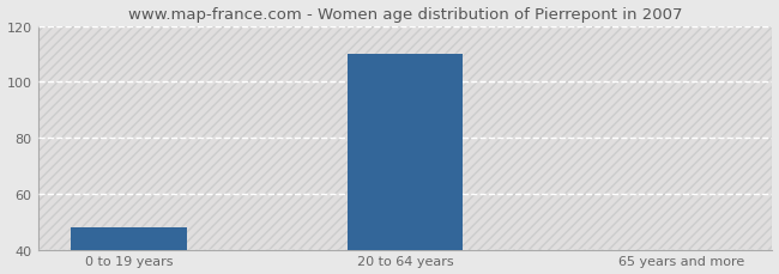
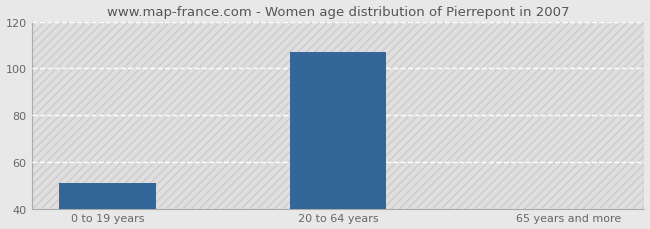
0 to 19 years: 48 -> 51
20 to 64 years: 110 -> 107
